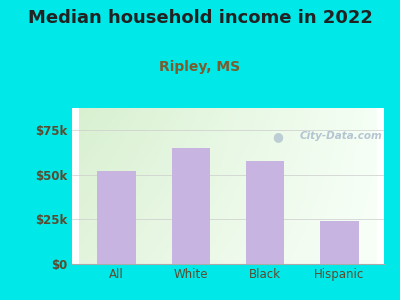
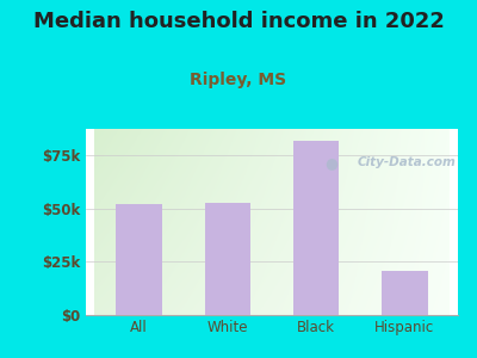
White: $65k -> $53k
Black: $58k -> $82k
Hispanic: $24k -> $21k
